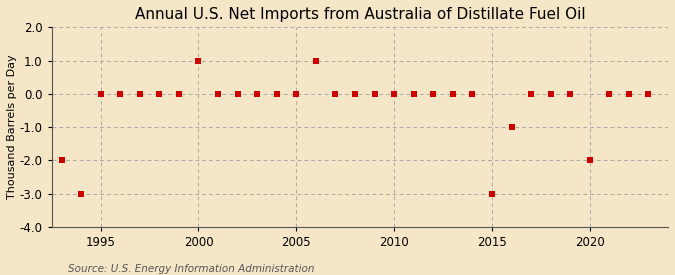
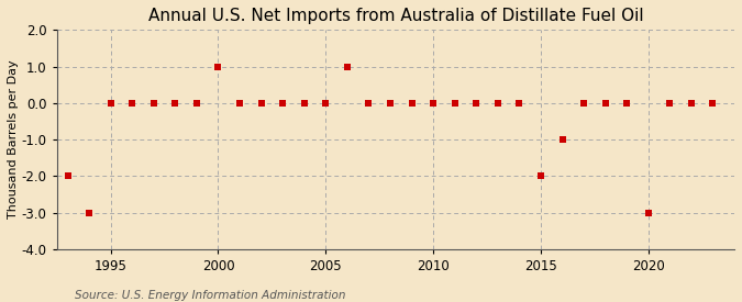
2015: -3 -> -2
2020: -2 -> -3
